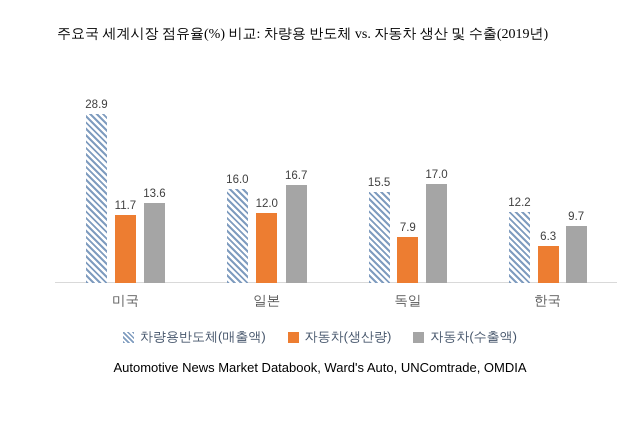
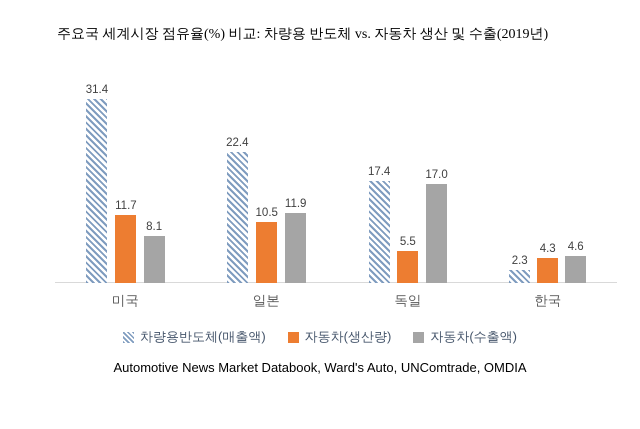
차량용반도체(매출액)/미국: 28.9 -> 31.4
자동차(수출액)/미국: 13.6 -> 8.1
차량용반도체(매출액)/일본: 16.0 -> 22.4
자동차(생산량)/일본: 12.0 -> 10.5
자동차(수출액)/일본: 16.7 -> 11.9
차량용반도체(매출액)/독일: 15.5 -> 17.4
자동차(생산량)/독일: 7.9 -> 5.5
차량용반도체(매출액)/한국: 12.2 -> 2.3
자동차(생산량)/한국: 6.3 -> 4.3
자동차(수출액)/한국: 9.7 -> 4.6
